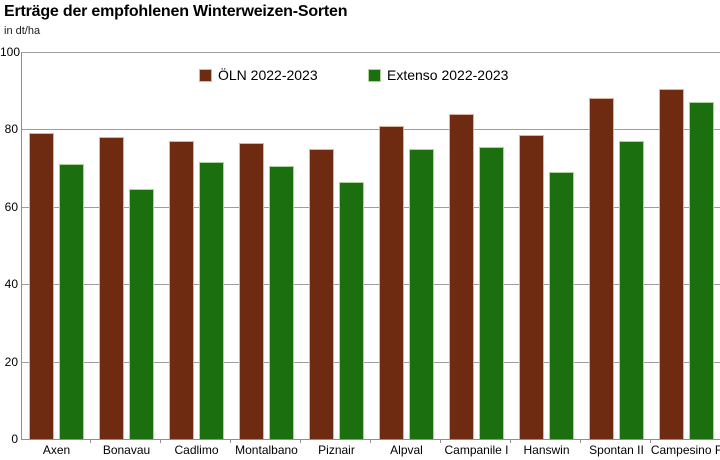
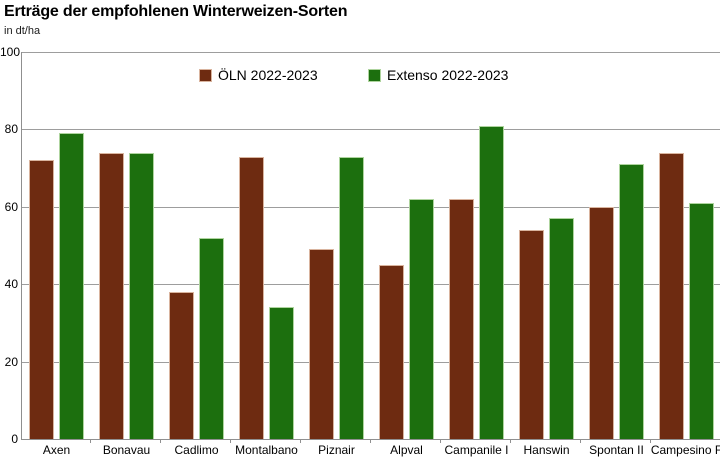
ÖLN 2022-2023/Axen: 79 -> 72
Extenso 2022-2023/Axen: 71 -> 79
ÖLN 2022-2023/Bonavau: 78 -> 74
Extenso 2022-2023/Bonavau: 64 -> 74
ÖLN 2022-2023/Cadlimo: 77 -> 38
Extenso 2022-2023/Cadlimo: 72 -> 52
ÖLN 2022-2023/Montalbano: 76 -> 73
Extenso 2022-2023/Montalbano: 70 -> 34
ÖLN 2022-2023/Piznair: 75 -> 49
Extenso 2022-2023/Piznair: 66 -> 73
ÖLN 2022-2023/Alpval: 81 -> 45
Extenso 2022-2023/Alpval: 75 -> 62
ÖLN 2022-2023/Campanile I: 84 -> 62
Extenso 2022-2023/Campanile I: 76 -> 81
ÖLN 2022-2023/Hanswin: 78 -> 54
Extenso 2022-2023/Hanswin: 69 -> 57
ÖLN 2022-2023/Spontan II: 88 -> 60
Extenso 2022-2023/Spontan II: 77 -> 71
ÖLN 2022-2023/Campesino F: 90 -> 74
Extenso 2022-2023/Campesino F: 87 -> 61
